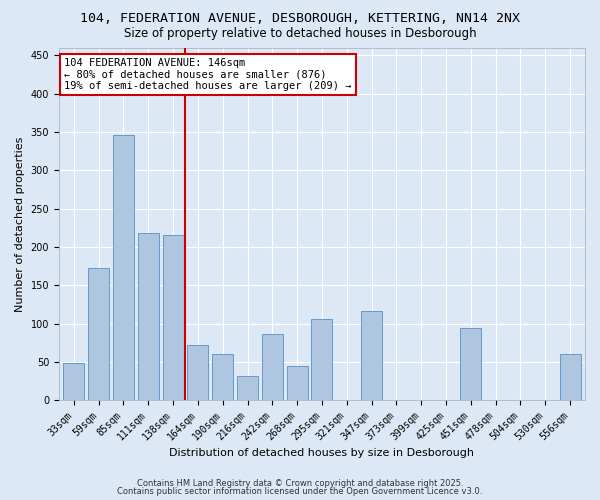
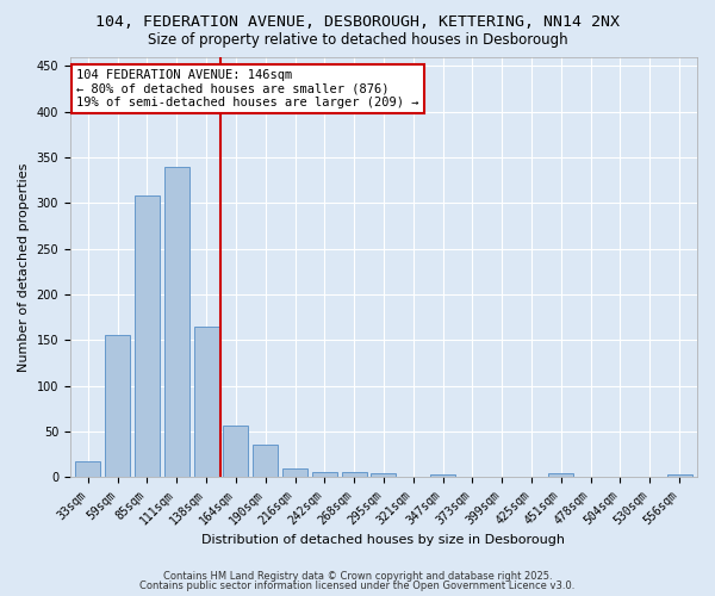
33sqm: 48 -> 17
59sqm: 172 -> 155
85sqm: 346 -> 308
111sqm: 218 -> 340
138sqm: 216 -> 165
164sqm: 72 -> 57
190sqm: 60 -> 35
216sqm: 32 -> 10
242sqm: 86 -> 6
268sqm: 44 -> 5
295sqm: 106 -> 4
347sqm: 116 -> 3
451sqm: 94 -> 4
556sqm: 60 -> 3
